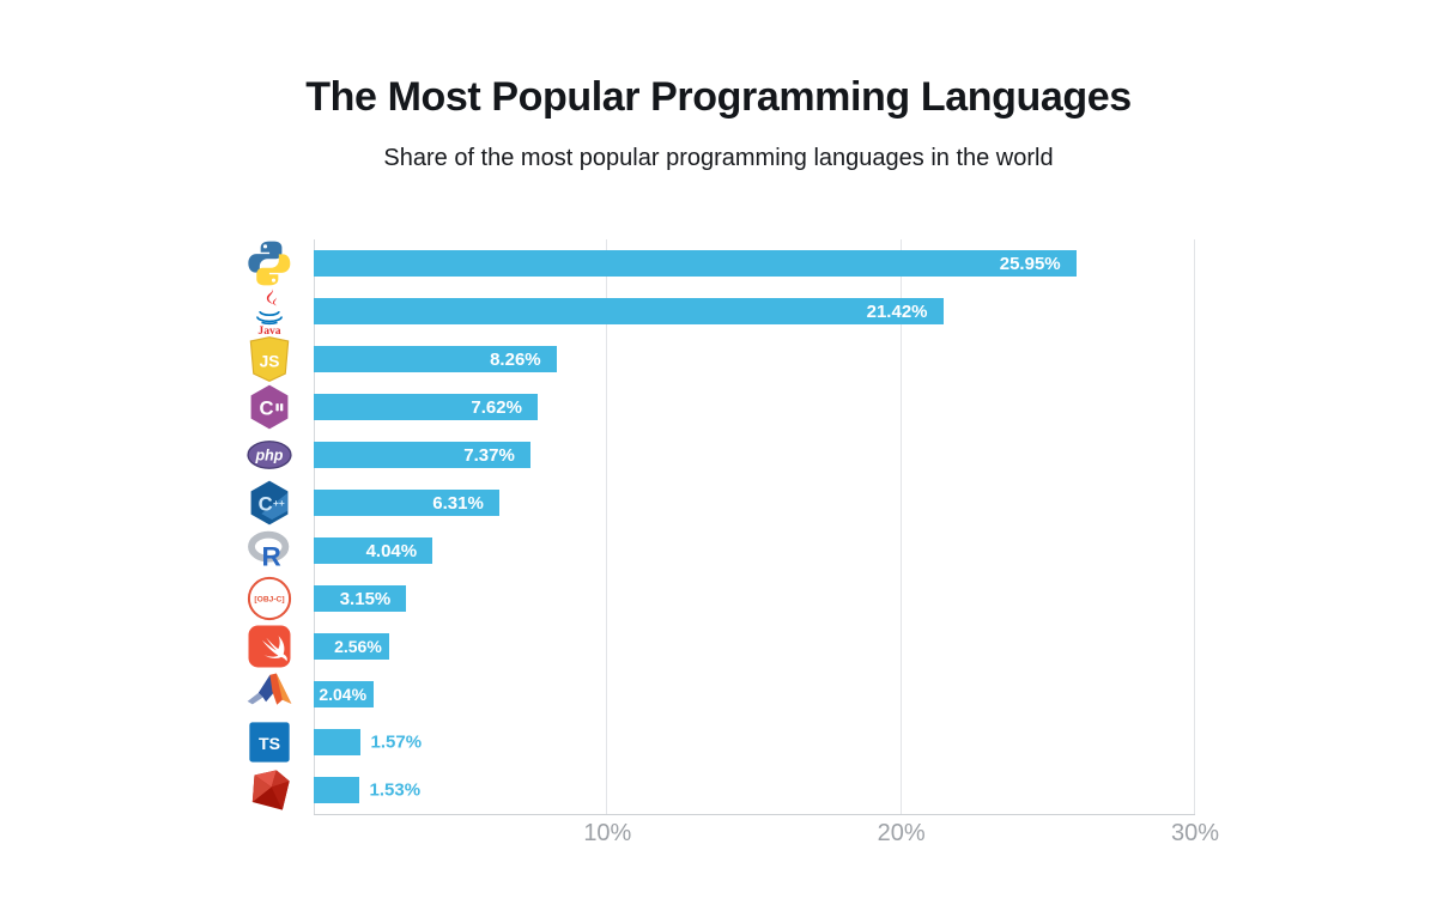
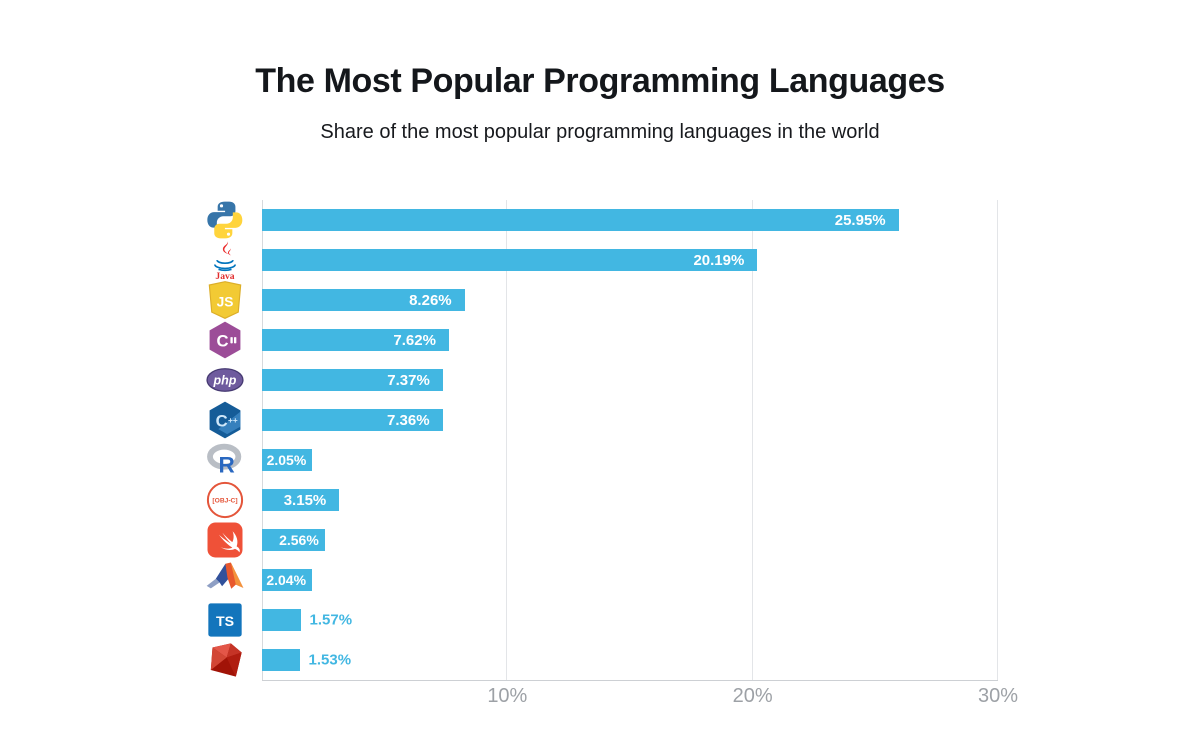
Java: 21.42% -> 20.19%
C++: 6.31% -> 7.36%
R: 4.04% -> 2.05%
